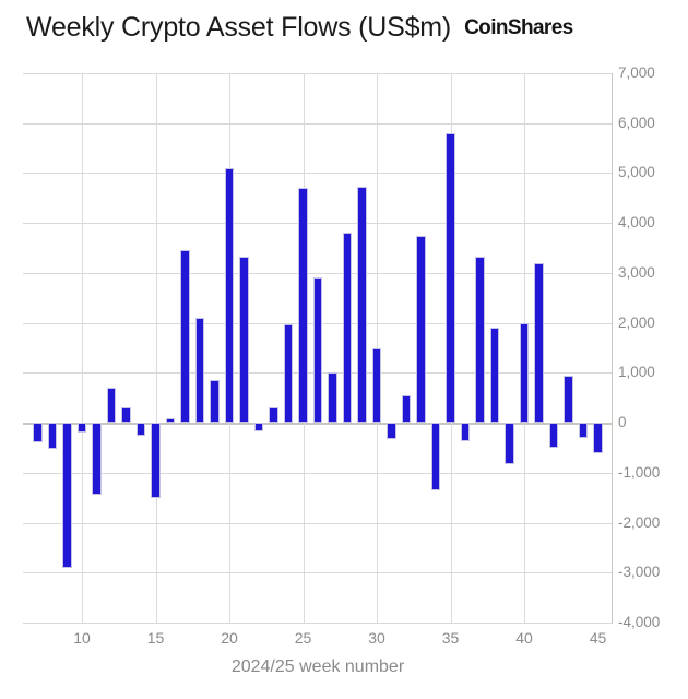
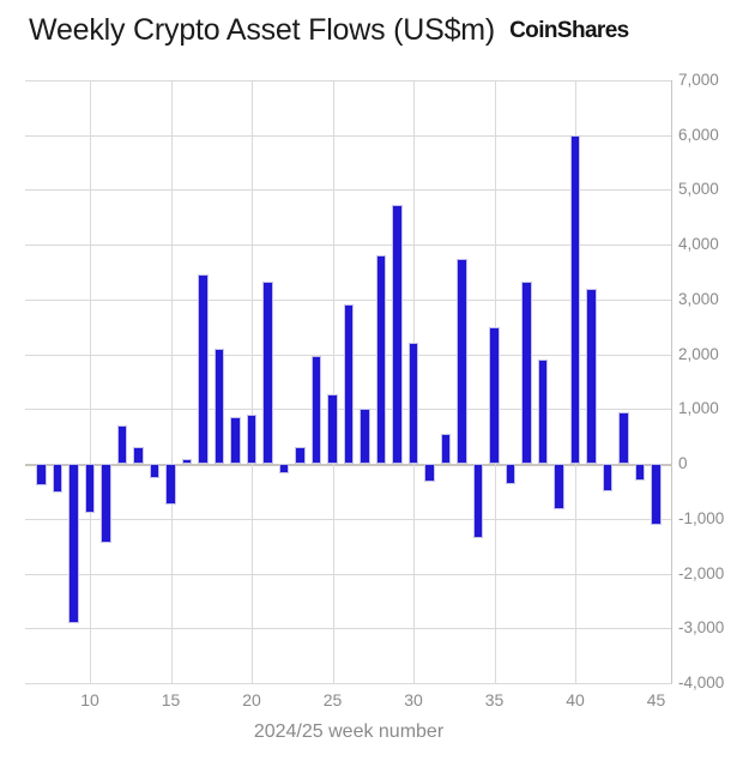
10: -200 -> -900
15: -1500 -> -800
20: 5100 -> 900
25: 4700 -> 1300
30: 1500 -> 2200
35: 5800 -> 2500
40: 2000 -> 6000
45: -600 -> -1100
